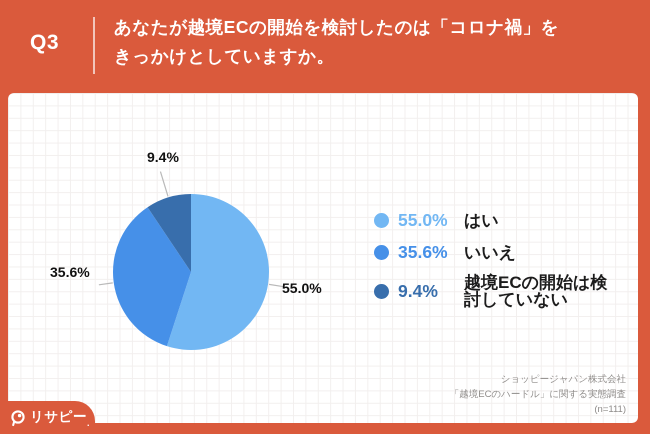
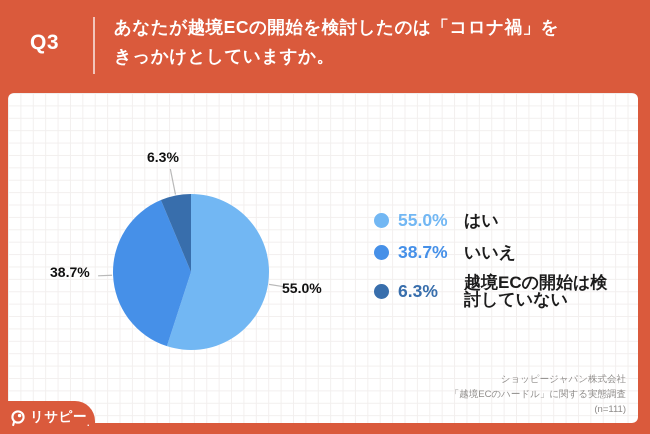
いいえ: 35.6% -> 38.7%
越境ECの開始は検討していない: 9.4% -> 6.3%
